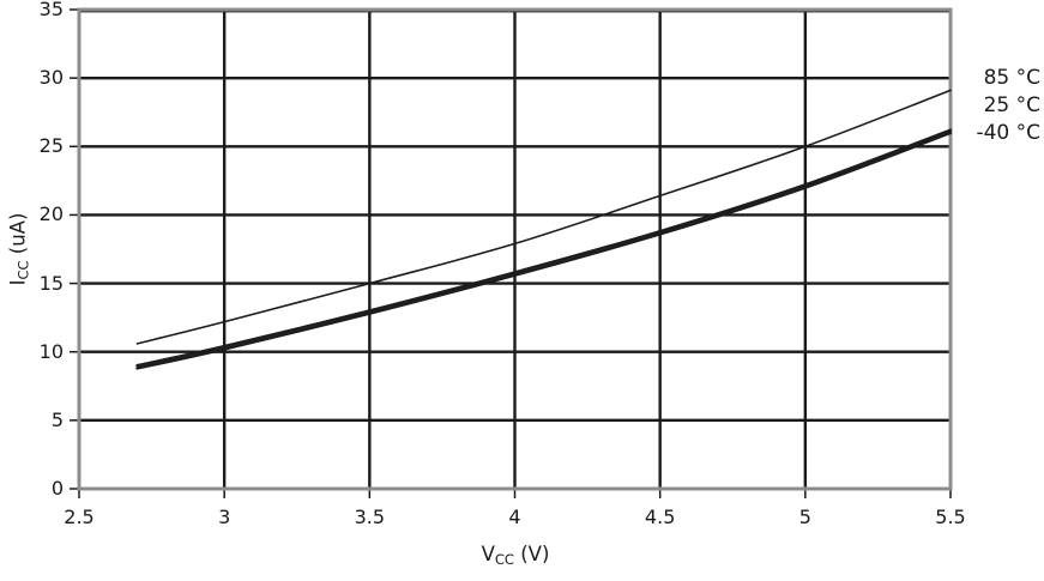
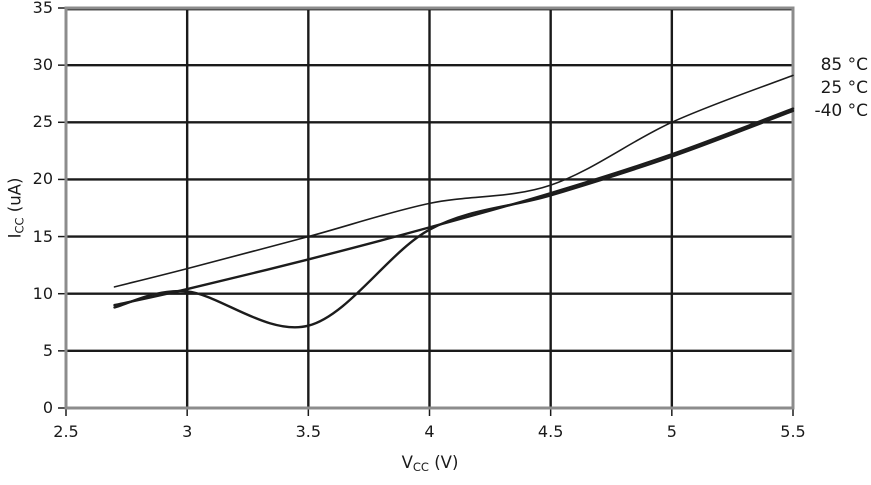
-40 °C/3.5: 12.8 -> 7.2
85 °C/4.5: 21.4 -> 19.5
